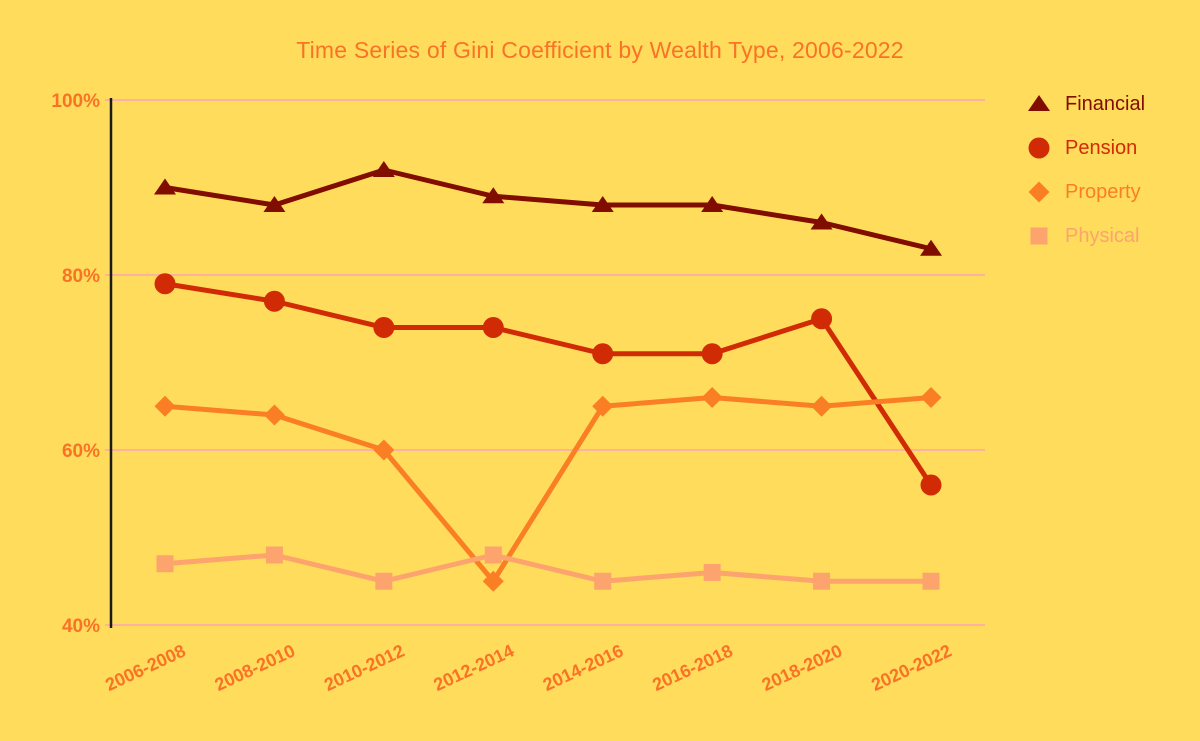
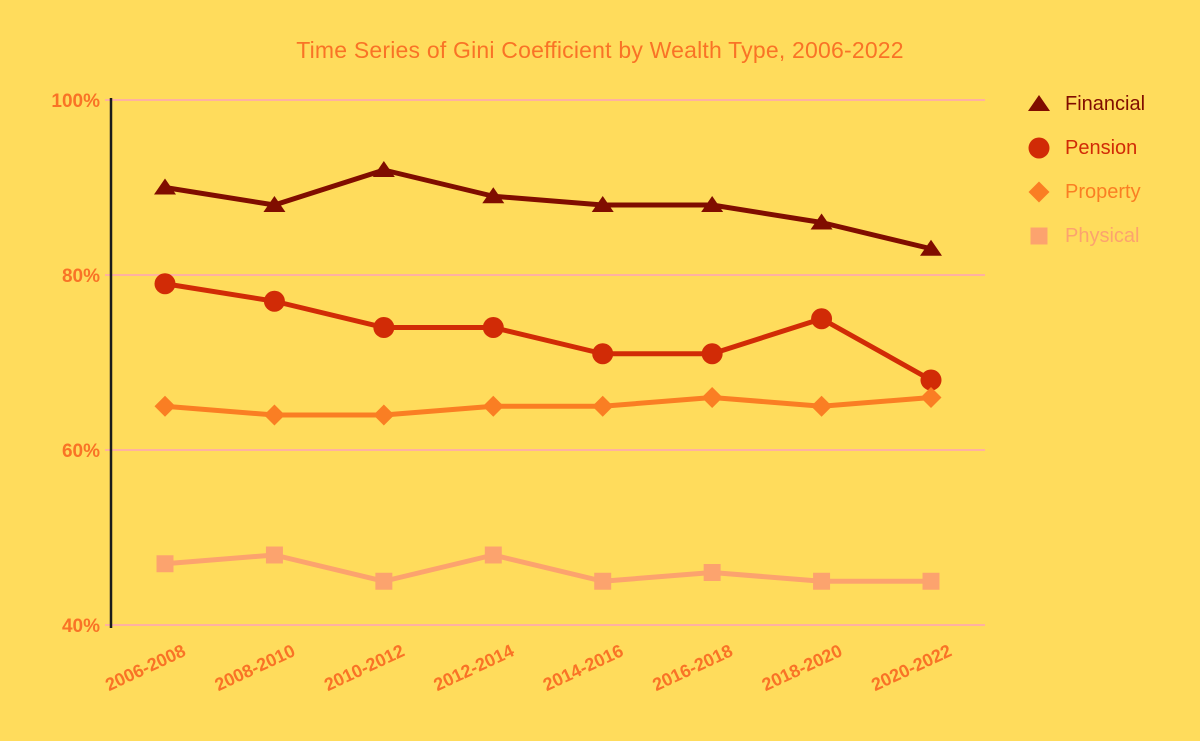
Property/2010-2012: 60% -> 64%
Property/2012-2014: 45% -> 65%
Pension/2020-2022: 56% -> 68%
